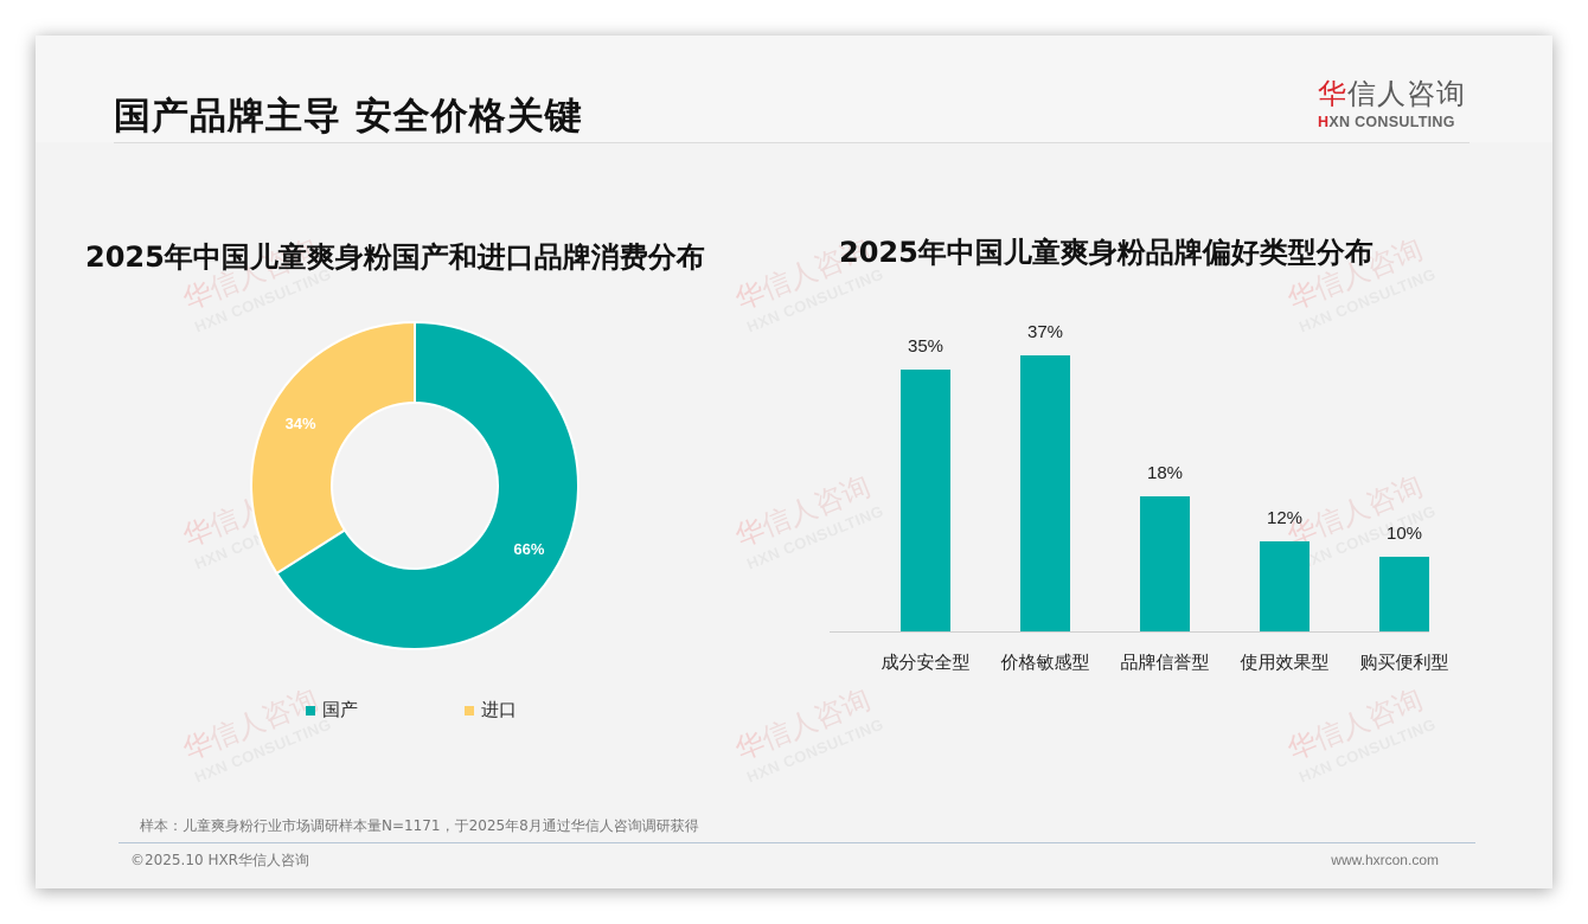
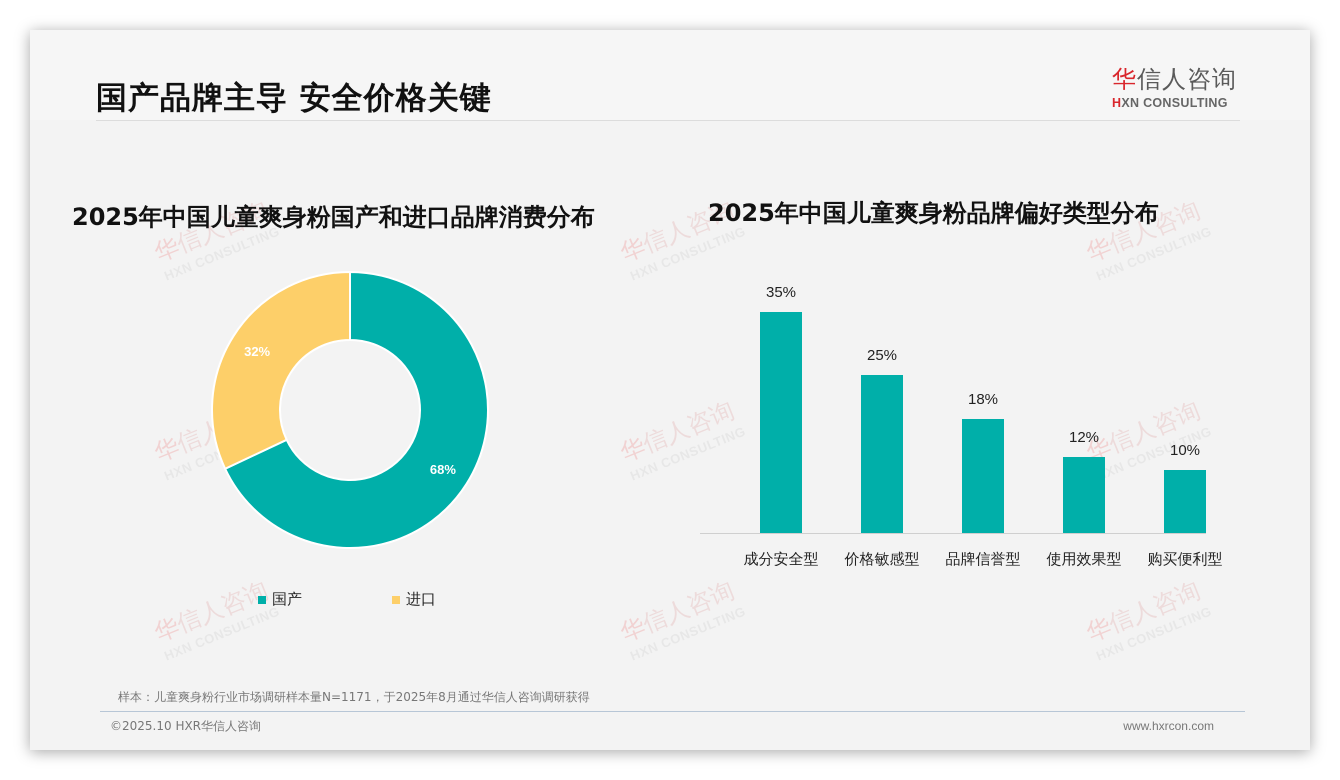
2025年中国儿童爽身粉国产和进口品牌消费分布/国产: 66% -> 68%
2025年中国儿童爽身粉国产和进口品牌消费分布/进口: 34% -> 32%
2025年中国儿童爽身粉品牌偏好类型分布/价格敏感型: 37% -> 25%
